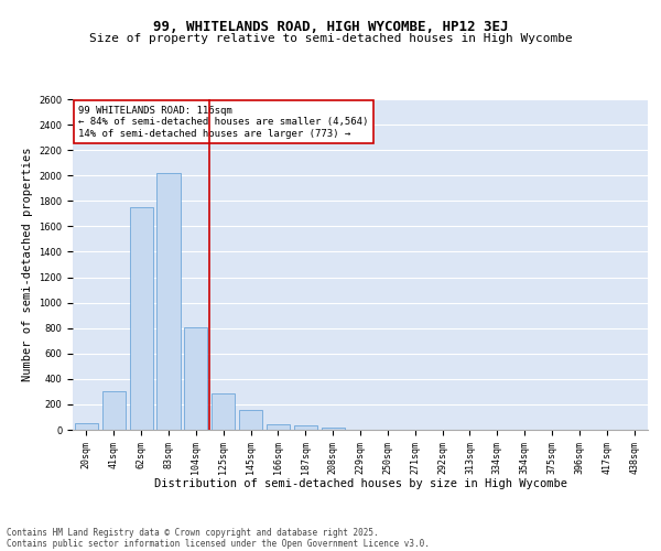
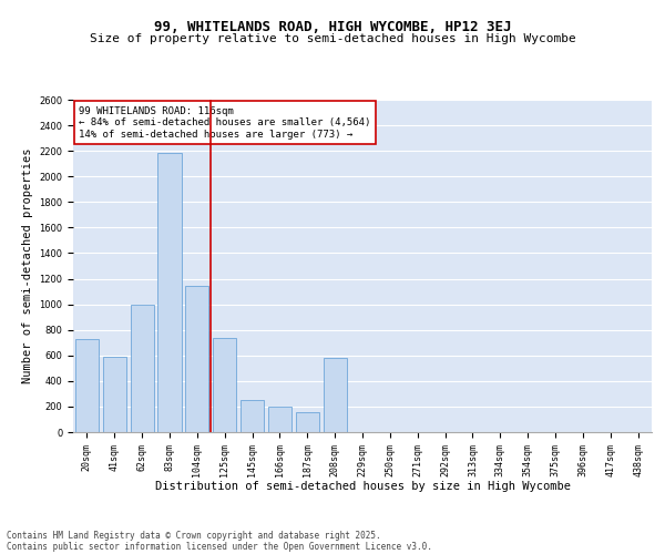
20sqm: 50 -> 730
41sqm: 300 -> 590
62sqm: 1750 -> 1000
83sqm: 2020 -> 2180
104sqm: 810 -> 1140
125sqm: 290 -> 740
145sqm: 160 -> 250
166sqm: 40 -> 200
187sqm: 40 -> 160
208sqm: 20 -> 580
